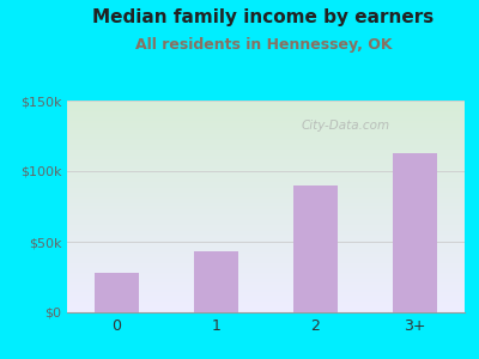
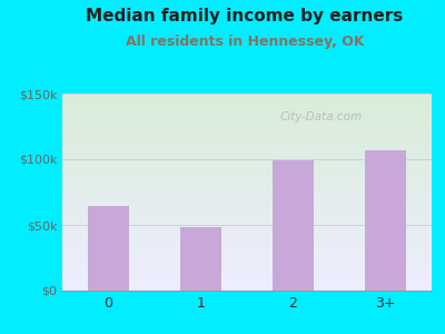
0: $28k -> $64k
1: $43k -> $48k
2: $90k -> $99k
3+: $113k -> $107k
